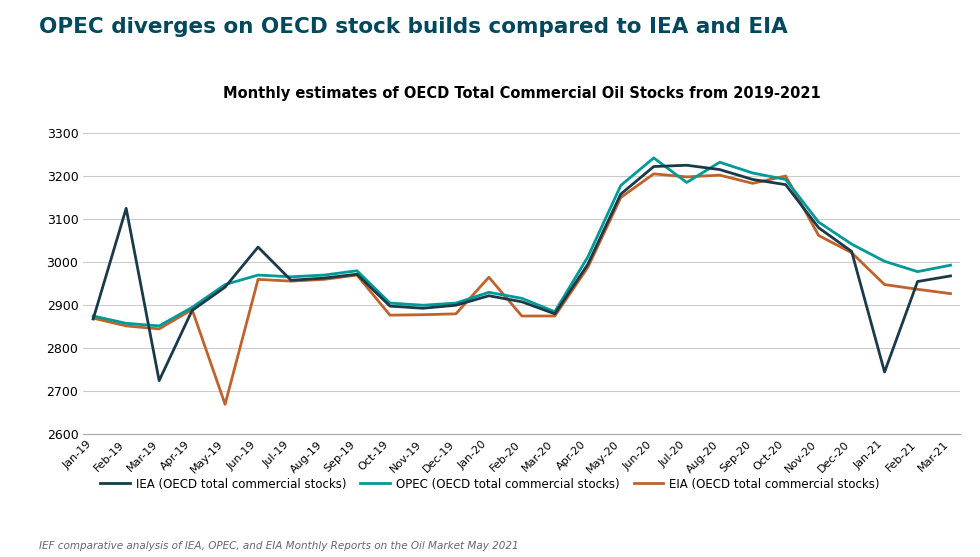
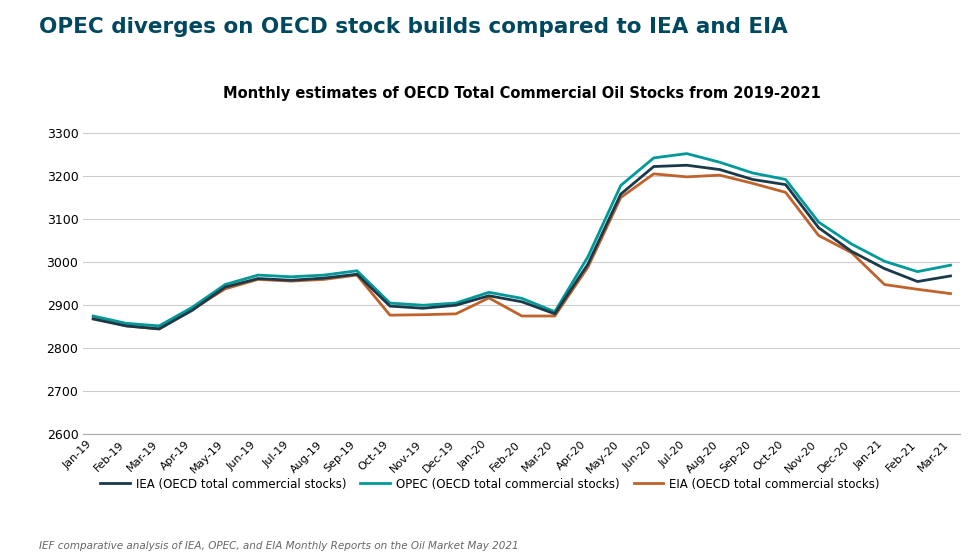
IEA (OECD total commercial stocks)/Feb-19: 3125 -> 2852
IEA (OECD total commercial stocks)/Mar-19: 2725 -> 2845
EIA (OECD total commercial stocks)/May-19: 2670 -> 2938
IEA (OECD total commercial stocks)/Jun-19: 3035 -> 2962
EIA (OECD total commercial stocks)/Jan-20: 2965 -> 2917
OPEC (OECD total commercial stocks)/Jul-20: 3185 -> 3252
EIA (OECD total commercial stocks)/Oct-20: 3200 -> 3162
IEA (OECD total commercial stocks)/Jan-21: 2745 -> 2985
